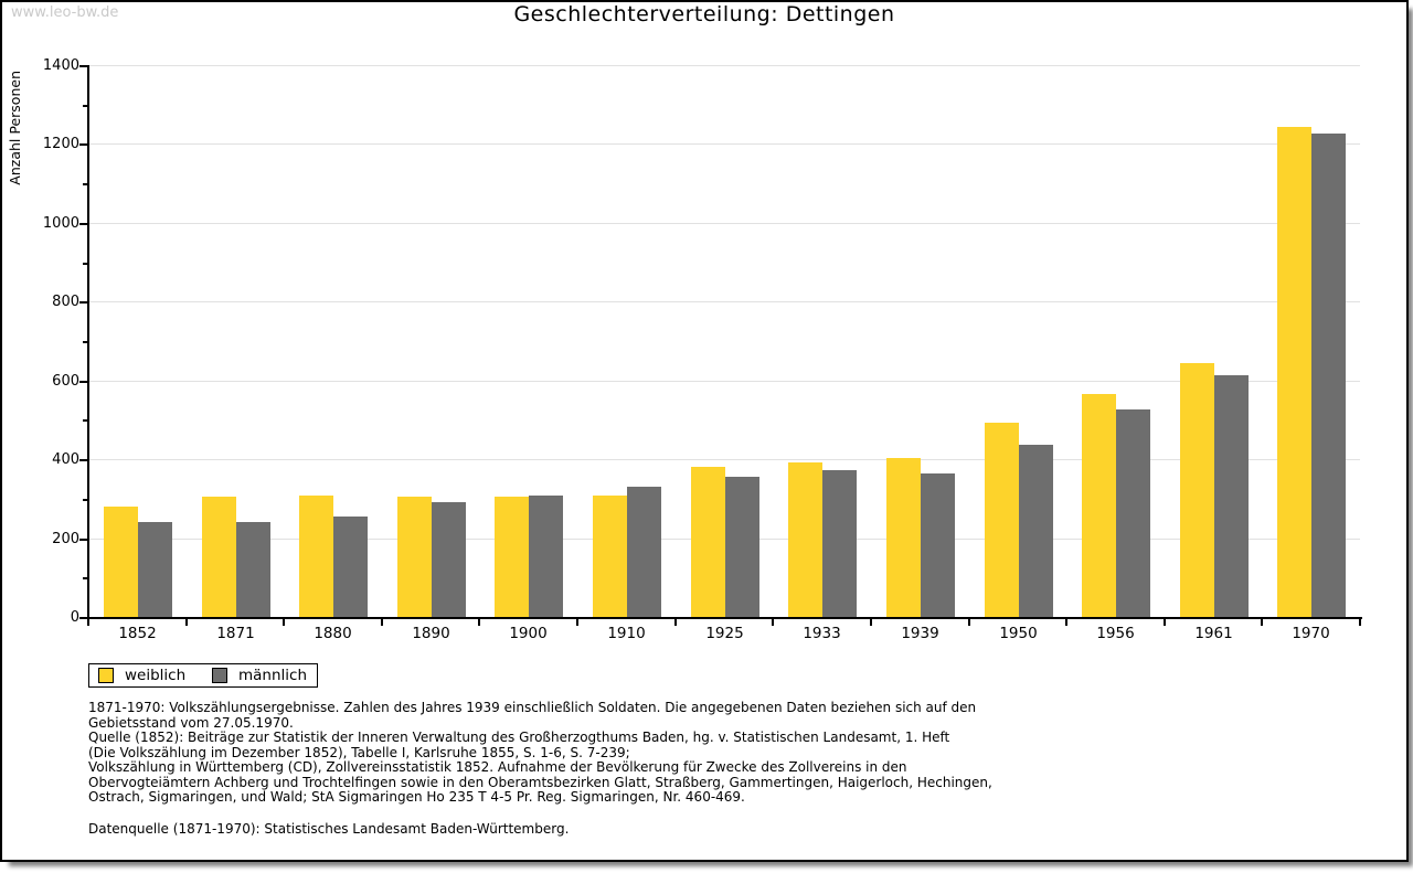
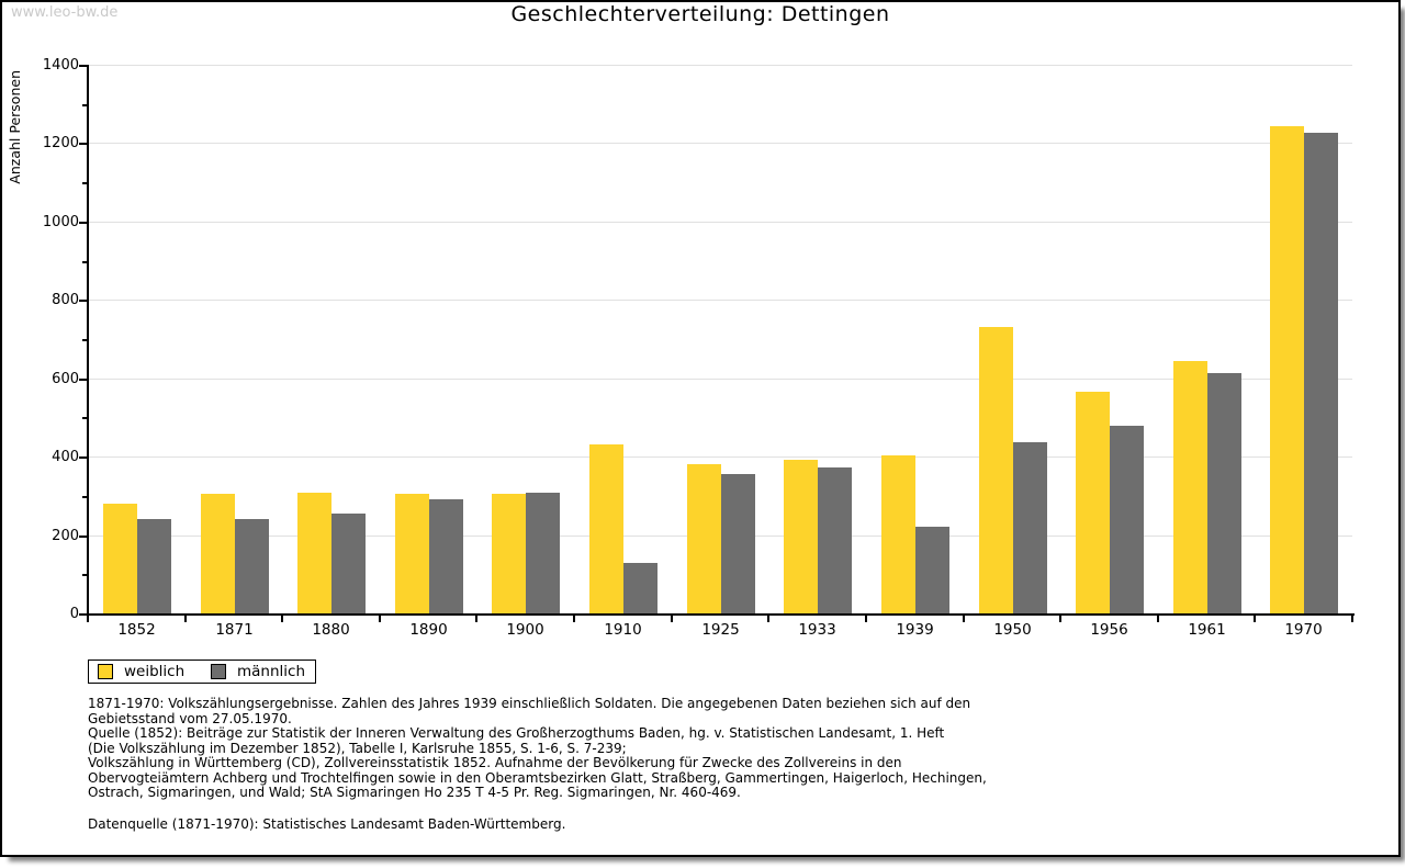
weiblich/1910: 310 -> 430
männlich/1910: 330 -> 130
männlich/1939: 360 -> 220
weiblich/1950: 490 -> 730
männlich/1956: 520 -> 480
